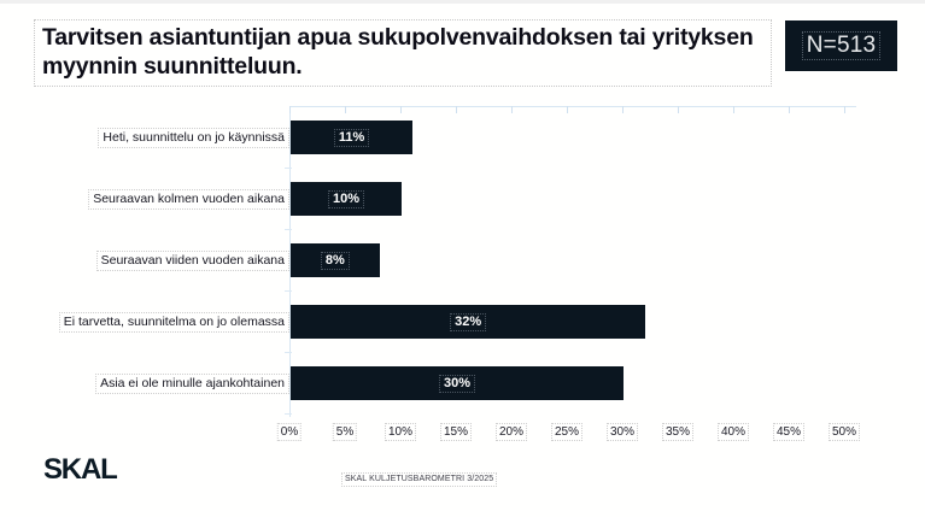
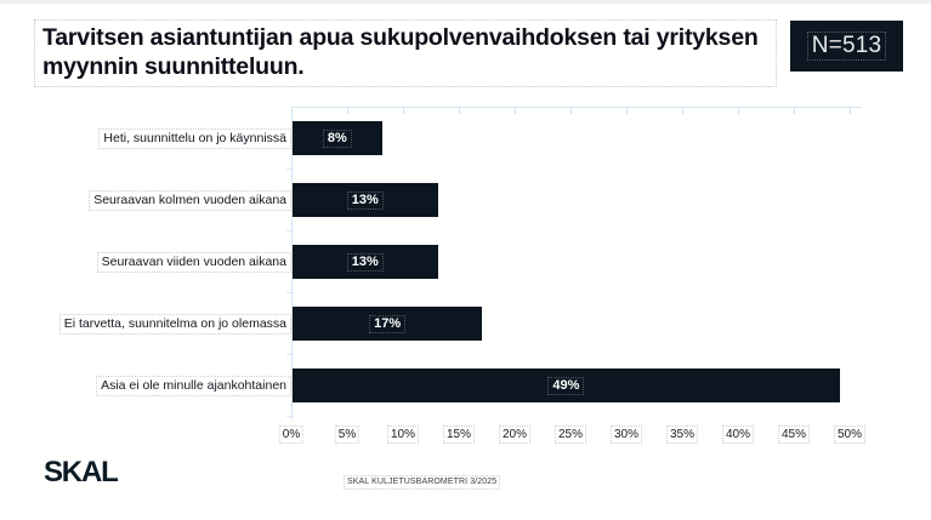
Heti, suunnittelu on jo käynnissä: 11% -> 8%
Seuraavan kolmen vuoden aikana: 10% -> 13%
Seuraavan viiden vuoden aikana: 8% -> 13%
Ei tarvetta, suunnitelma on jo olemassa: 32% -> 17%
Asia ei ole minulle ajankohtainen: 30% -> 49%
